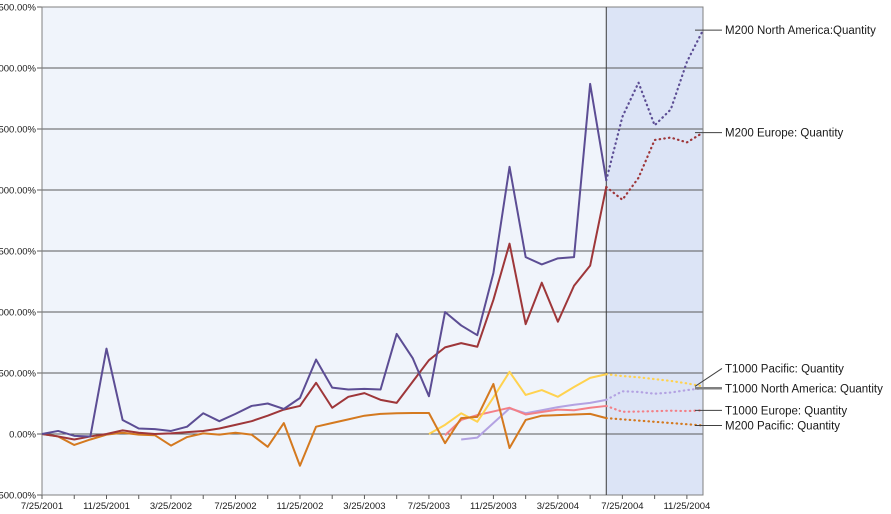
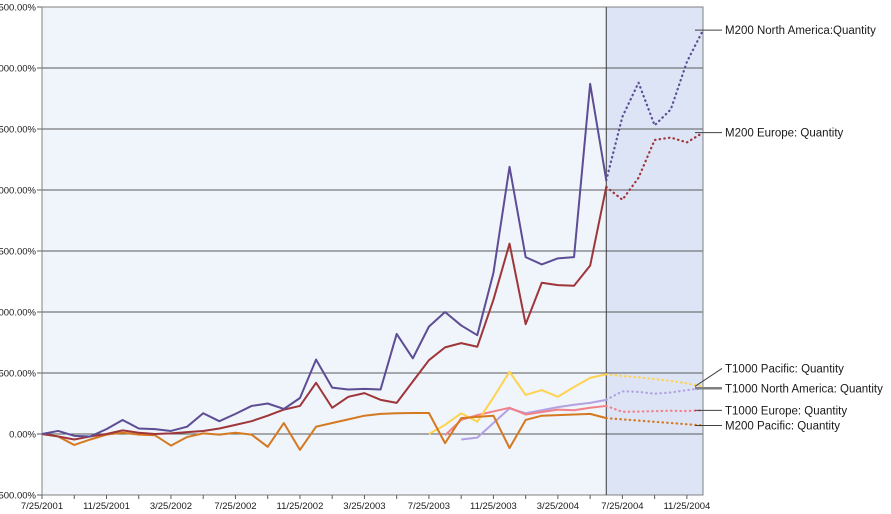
M200 North America:Quantity/11/25/2001: 700% -> 40%
M200 Pacific: Quantity/11/25/2002: -260% -> -130%
M200 North America:Quantity/7/25/2003: 310% -> 880%
M200 Pacific: Quantity/11/25/2003: 410% -> 150%
M200 Europe: Quantity/3/25/2004: 920% -> 1220%
